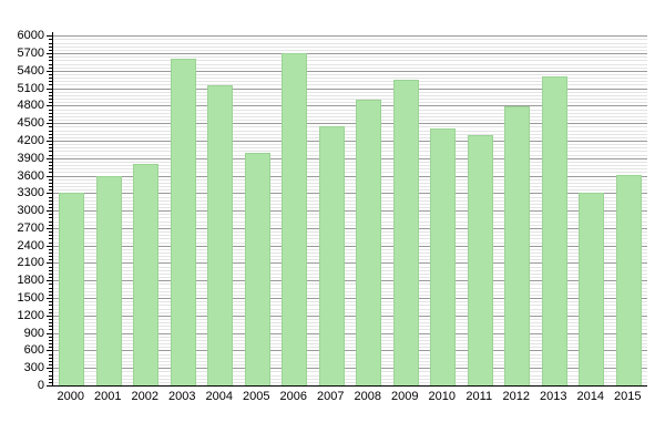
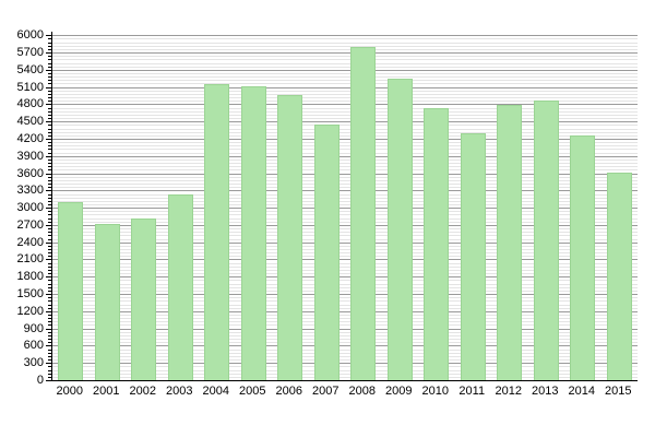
2000: 3300 -> 3100
2001: 3600 -> 2700
2002: 3800 -> 2800
2003: 5600 -> 3200
2005: 4000 -> 5100
2006: 5700 -> 5000
2008: 4900 -> 5800
2010: 4400 -> 4700
2013: 5300 -> 4900
2014: 3300 -> 4200
